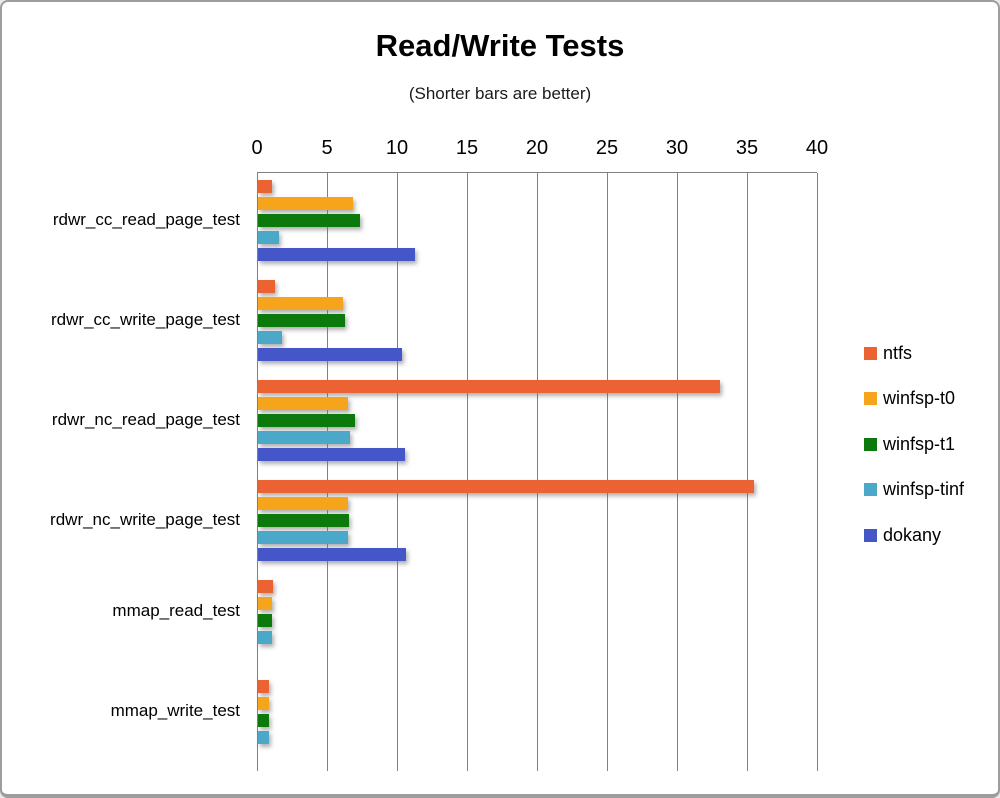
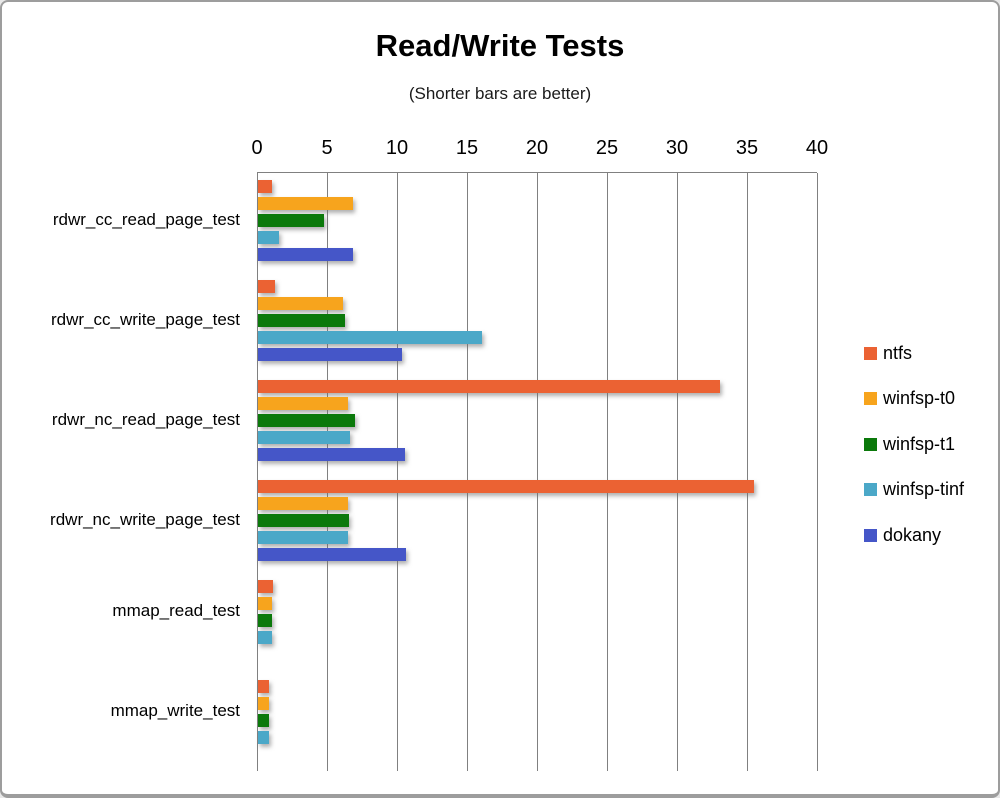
winfsp-t1/rdwr_cc_read_page_test: 7.3 -> 4.7
dokany/rdwr_cc_read_page_test: 11.2 -> 6.8
winfsp-tinf/rdwr_cc_write_page_test: 1.7 -> 16.0
